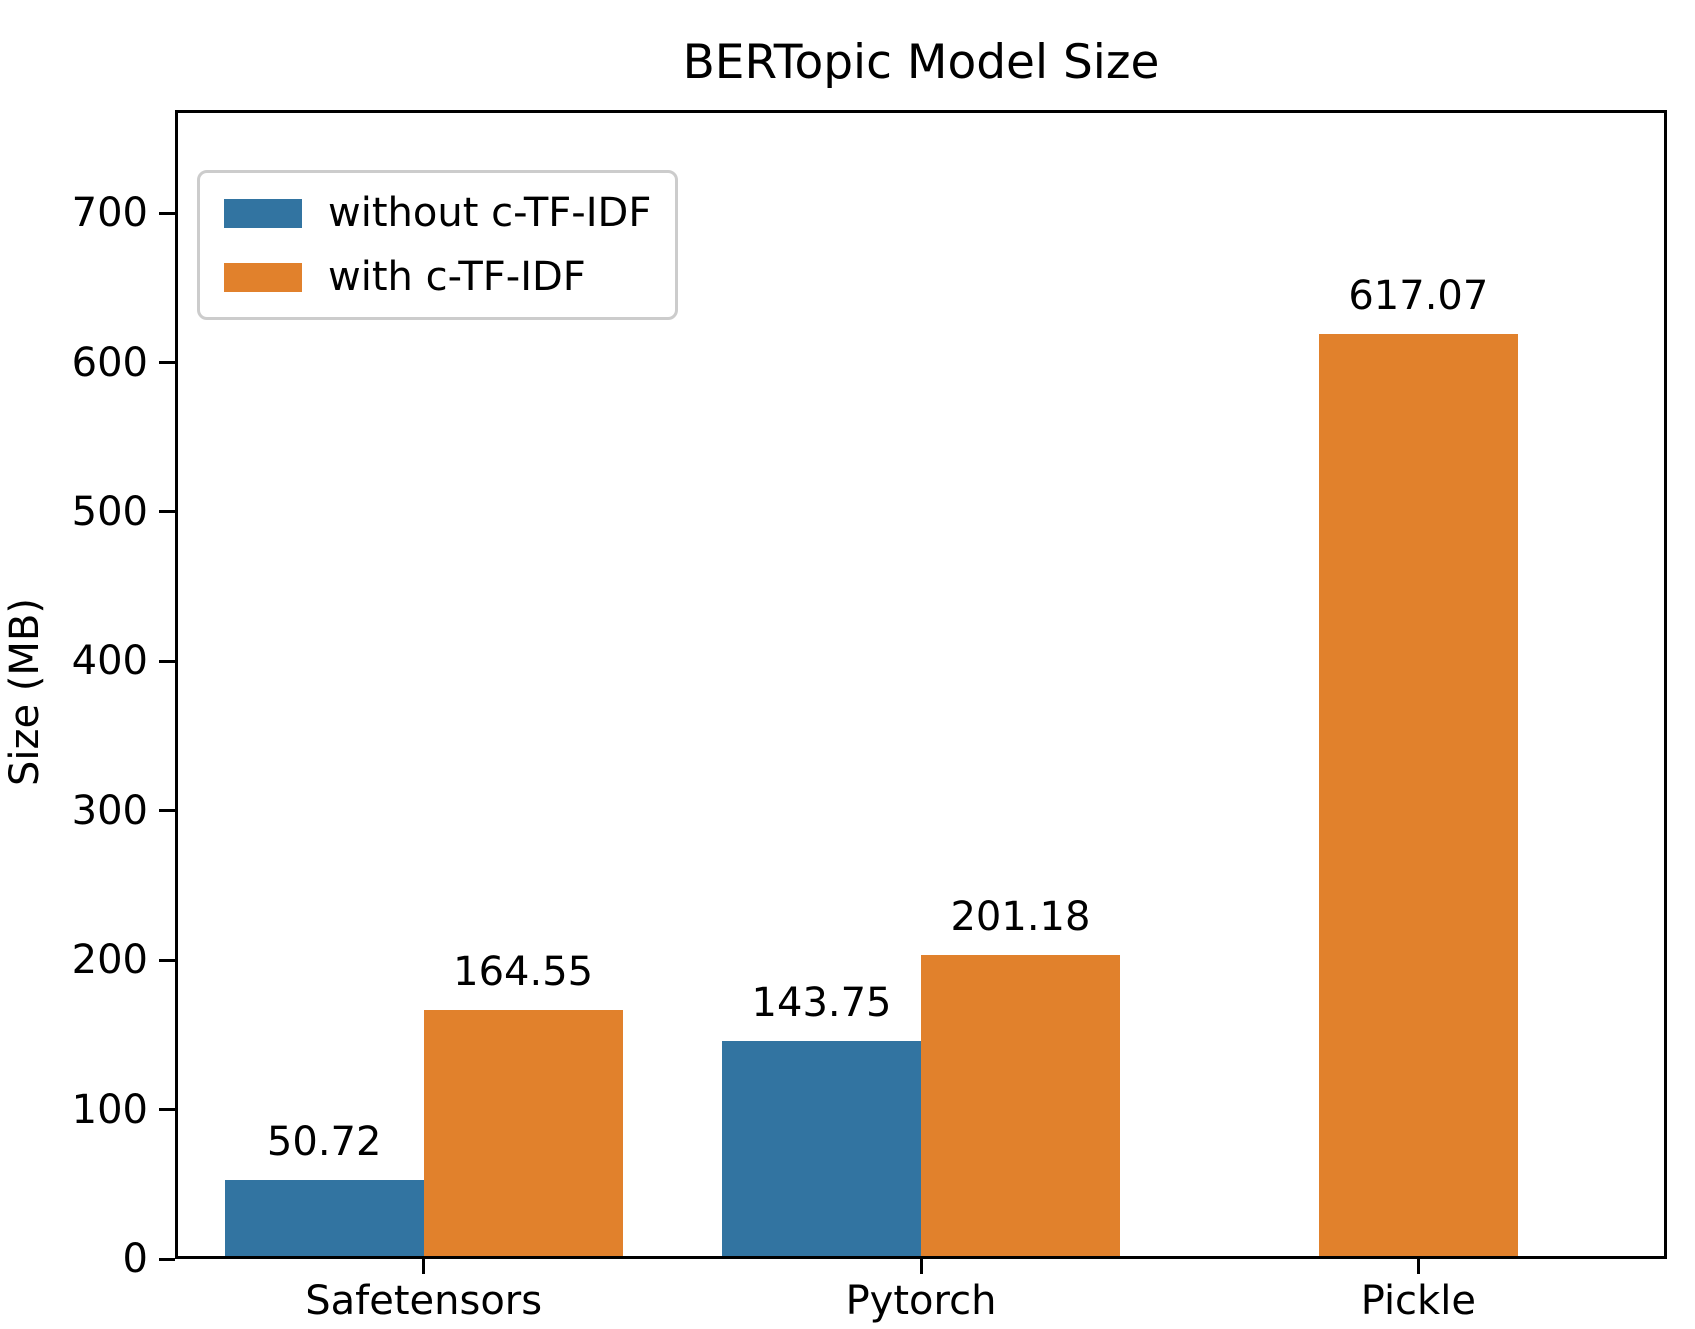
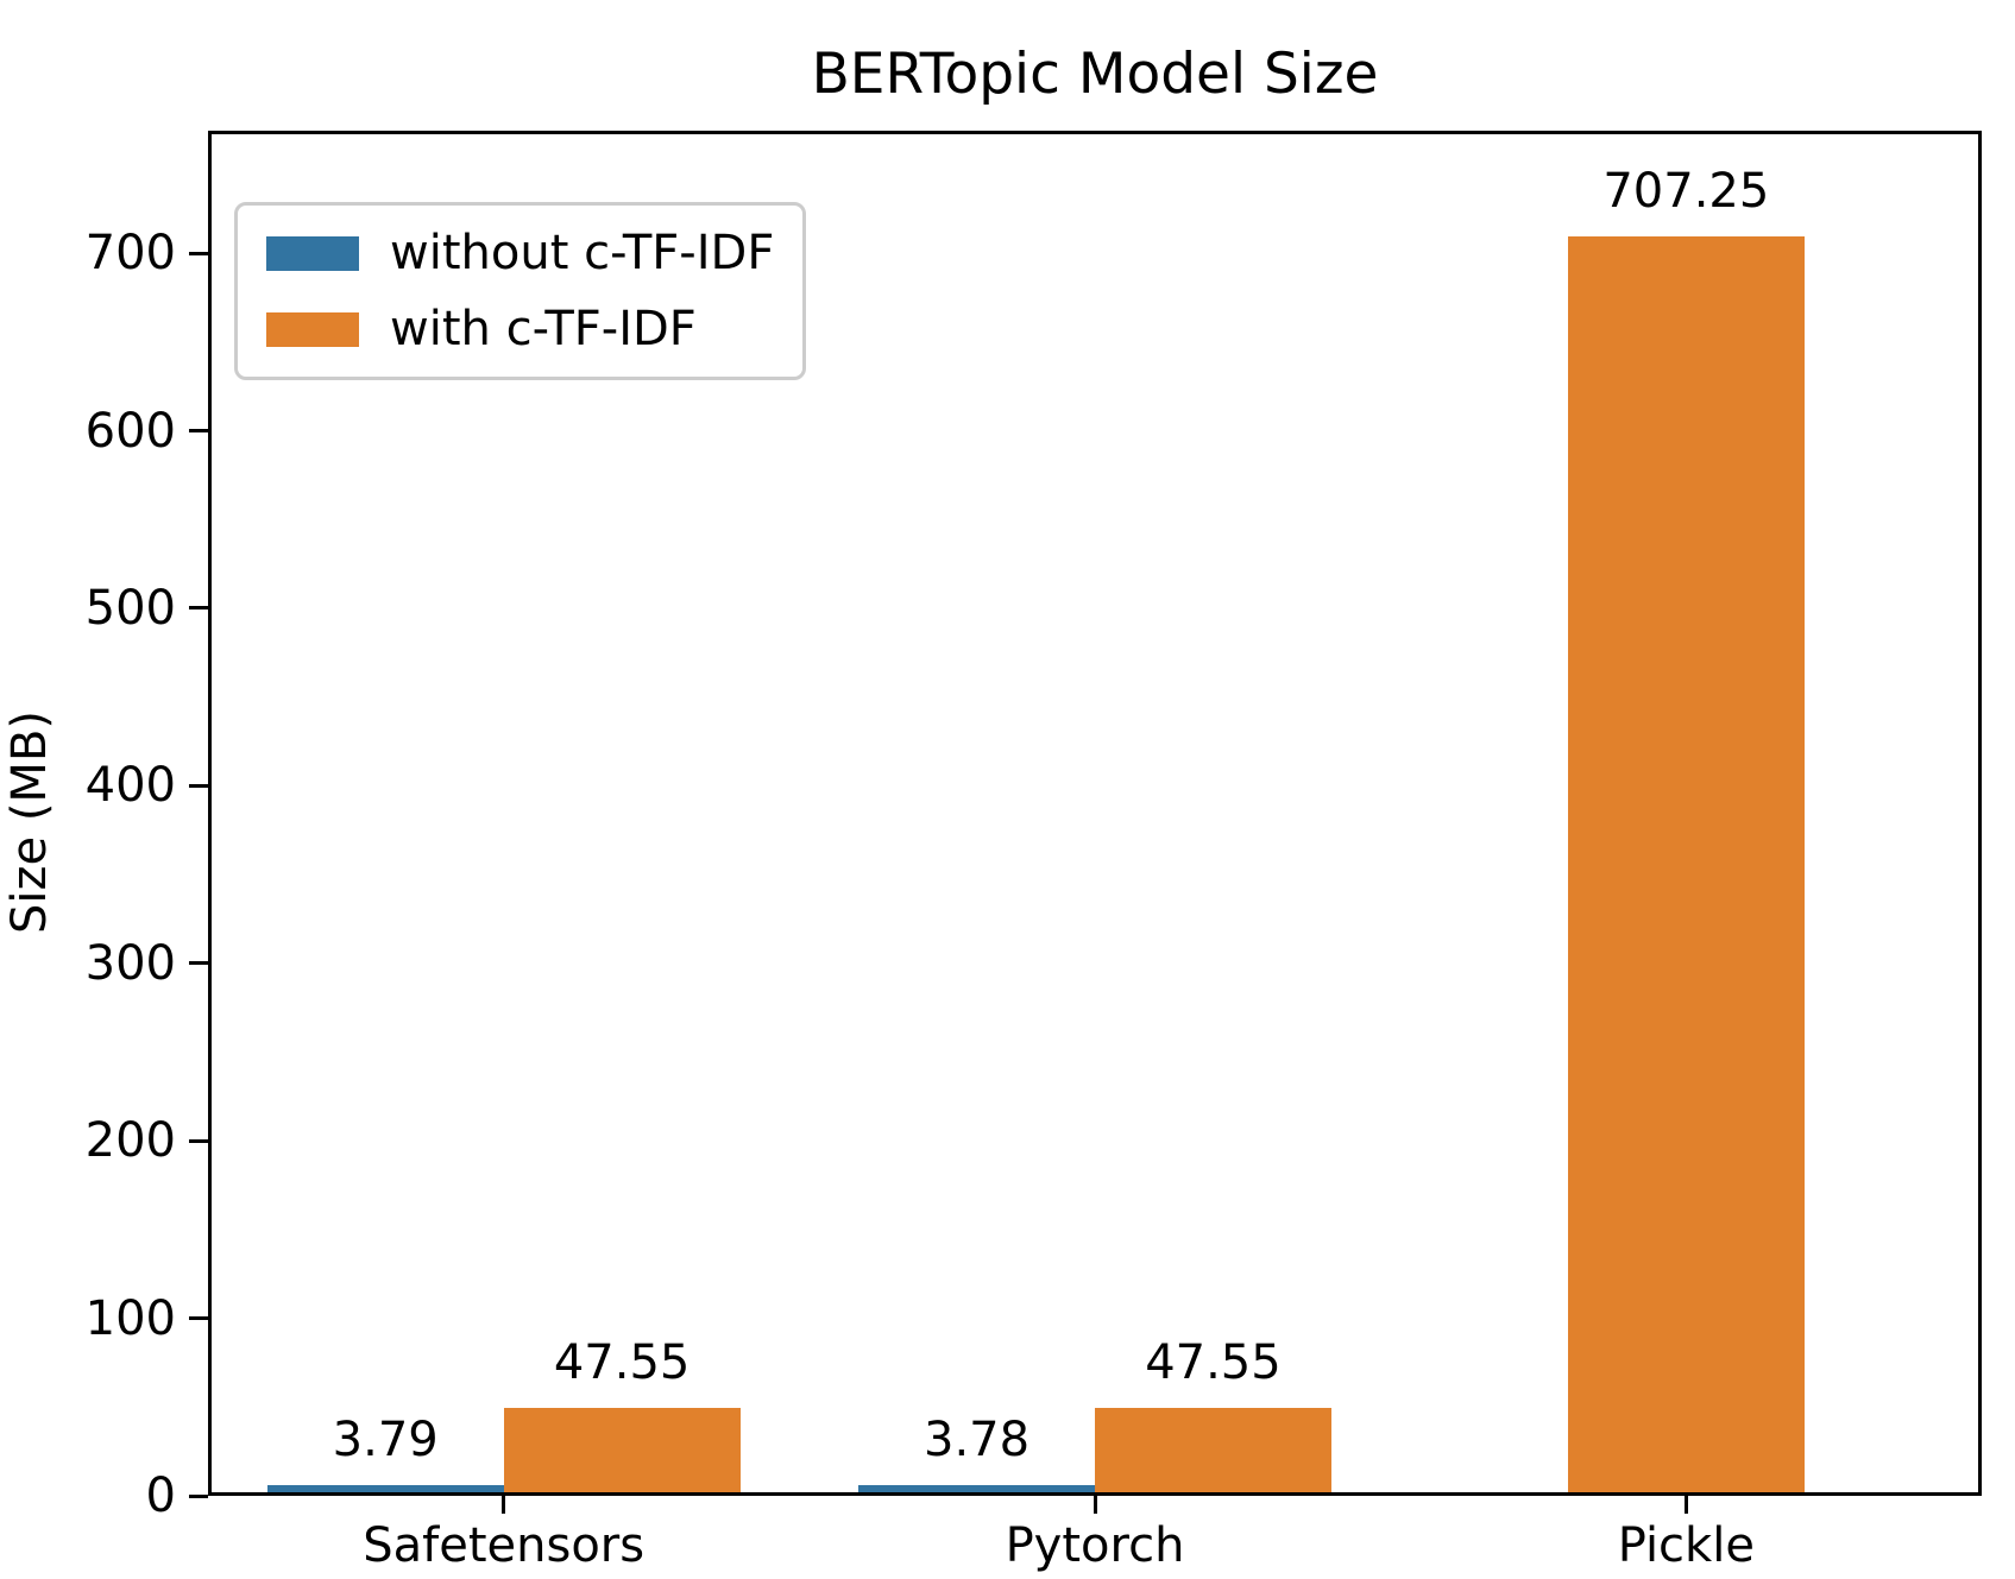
without c-TF-IDF/Safetensors: 50.72 -> 3.79
with c-TF-IDF/Safetensors: 164.55 -> 47.55
without c-TF-IDF/Pytorch: 143.75 -> 3.78
with c-TF-IDF/Pytorch: 201.18 -> 47.55
with c-TF-IDF/Pickle: 617.07 -> 707.25
